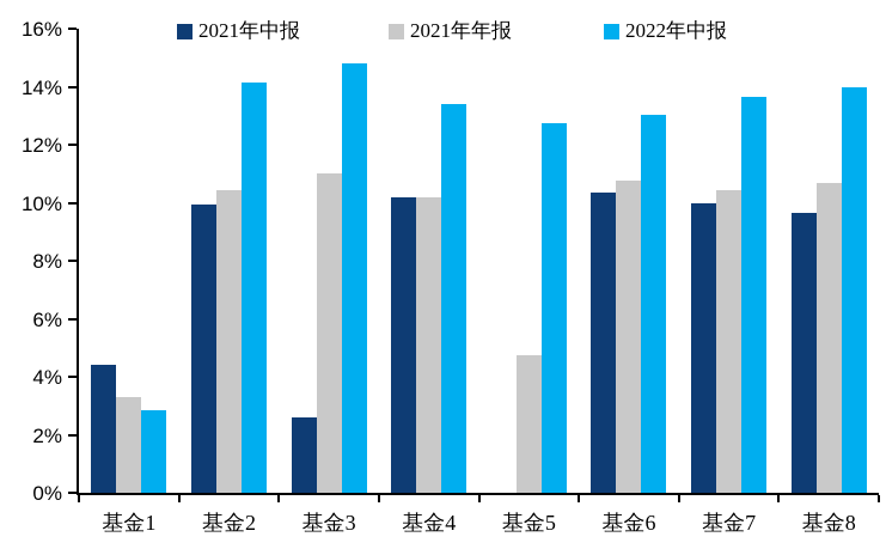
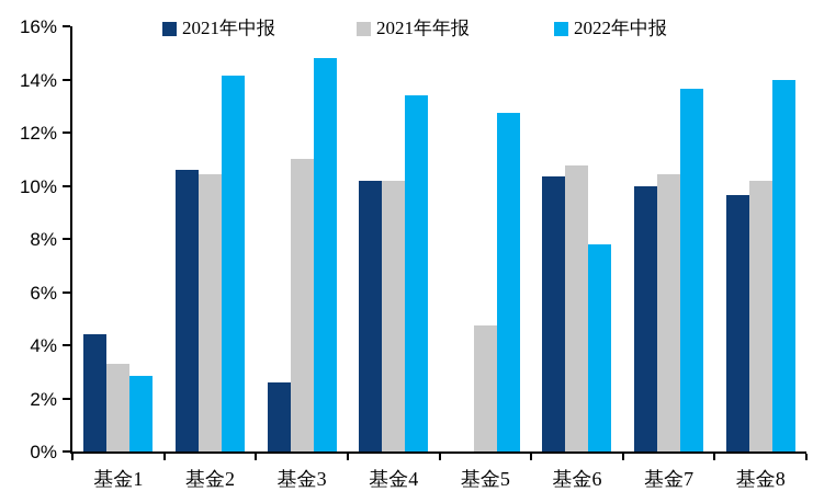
2021年中报/基金2: 9.9% -> 10.6%
2022年中报/基金6: 13.1% -> 7.8%
2021年年报/基金8: 10.7% -> 10.2%
